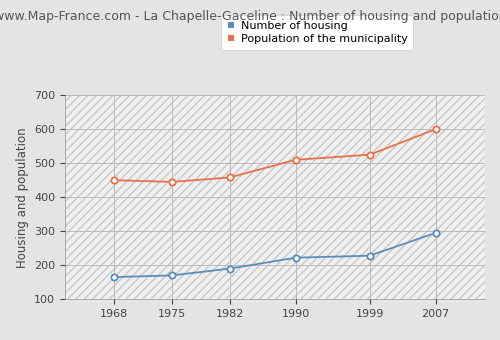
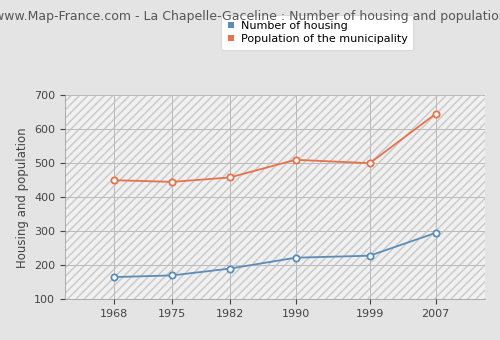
Population of the municipality/1999: 525 -> 500
Population of the municipality/2007: 600 -> 645
